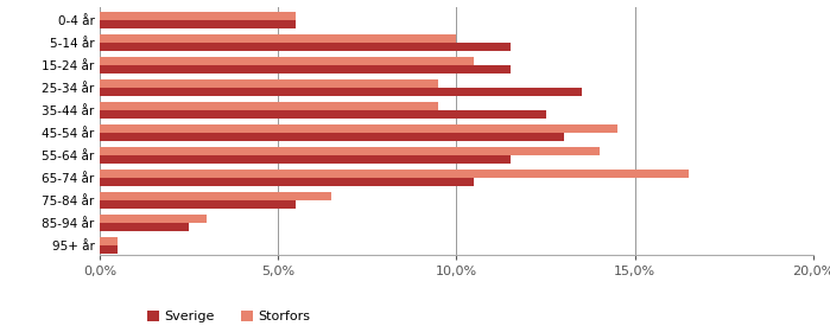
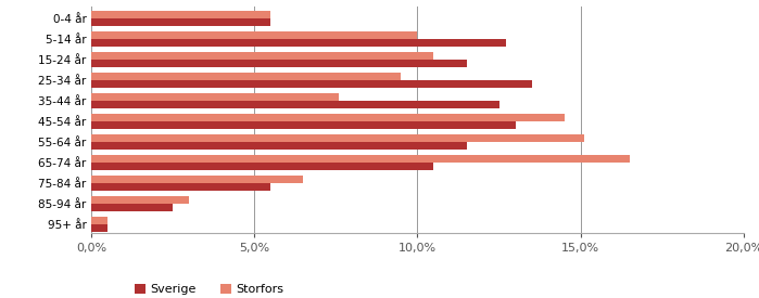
Sverige/5-14 år: 11,5% -> 12,7%
Storfors/35-44 år: 9,5% -> 7,6%
Storfors/55-64 år: 14,0% -> 15,1%
